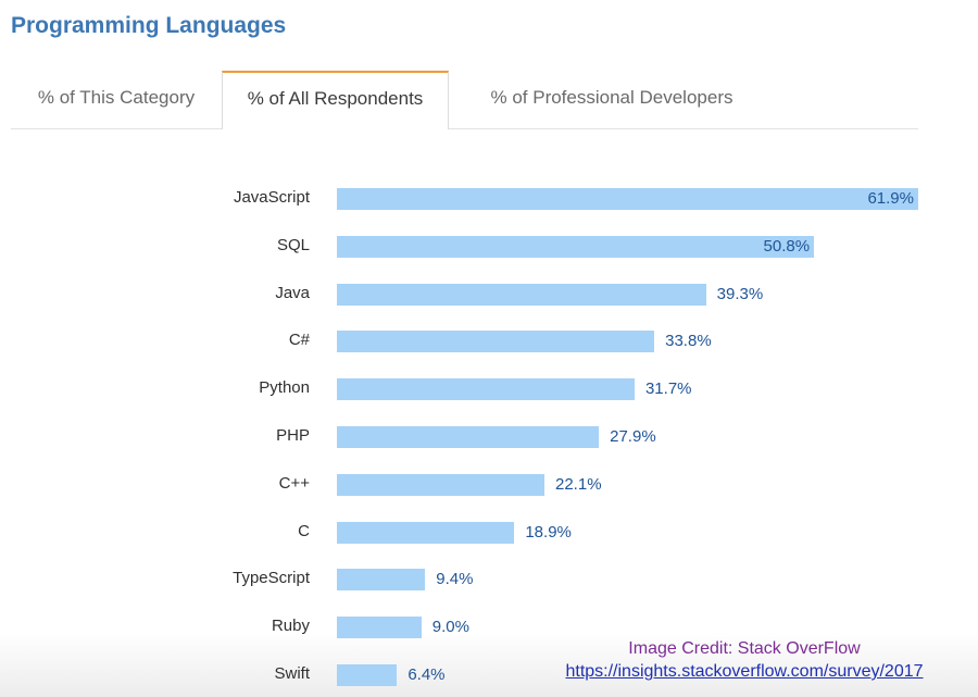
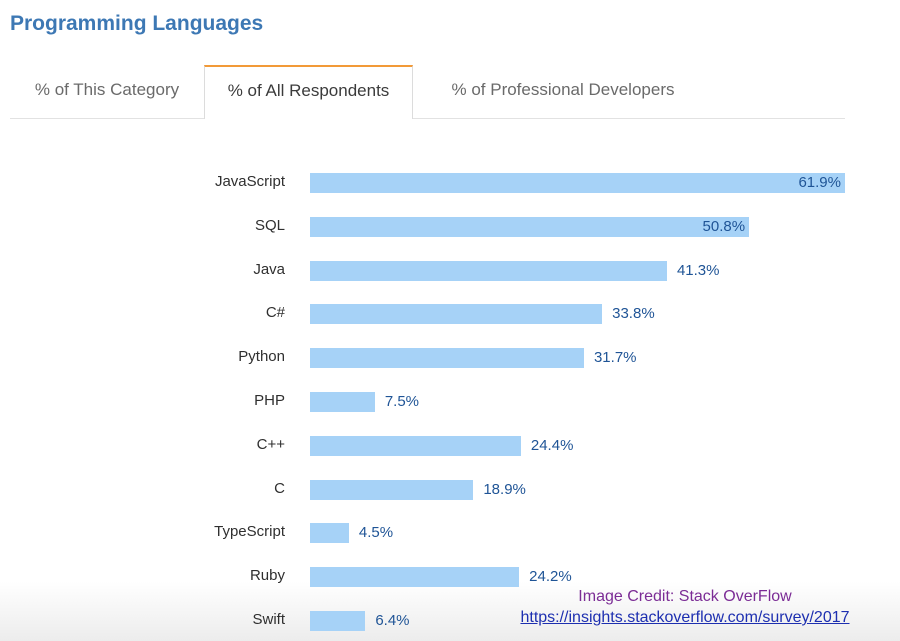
Java: 39.3% -> 41.3%
PHP: 27.9% -> 7.5%
C++: 22.1% -> 24.4%
TypeScript: 9.4% -> 4.5%
Ruby: 9.0% -> 24.2%
